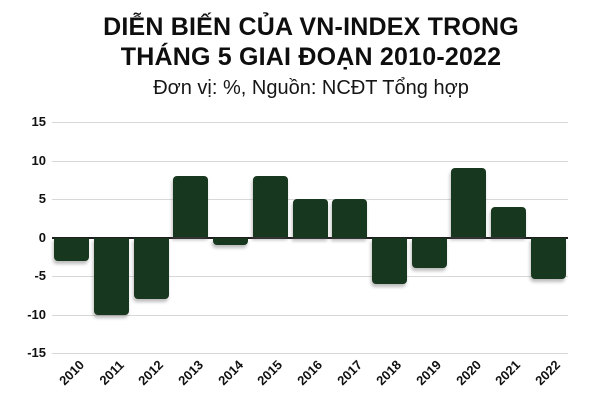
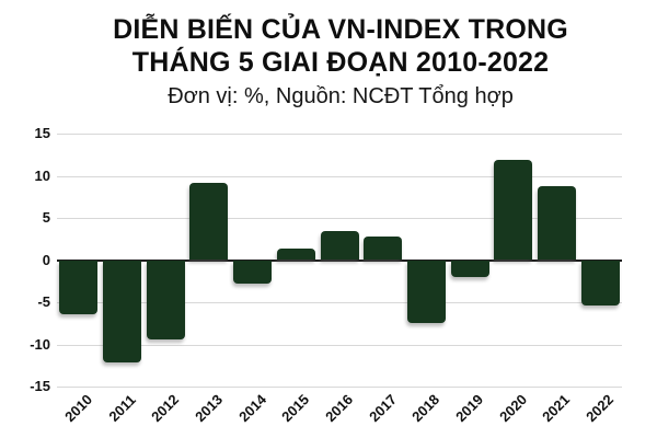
2010: -3 -> -6
2011: -10 -> -12
2012: -8 -> -9
2013: 8 -> 9
2014: -1 -> -3
2015: 8 -> 1
2016: 5 -> 3
2017: 5 -> 3
2018: -6 -> -8
2019: -4 -> -2
2020: 9 -> 12
2021: 4 -> 9
